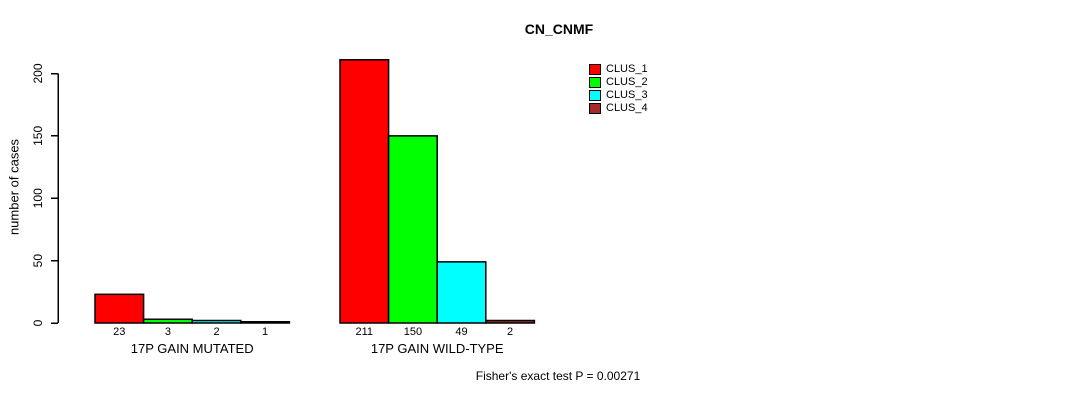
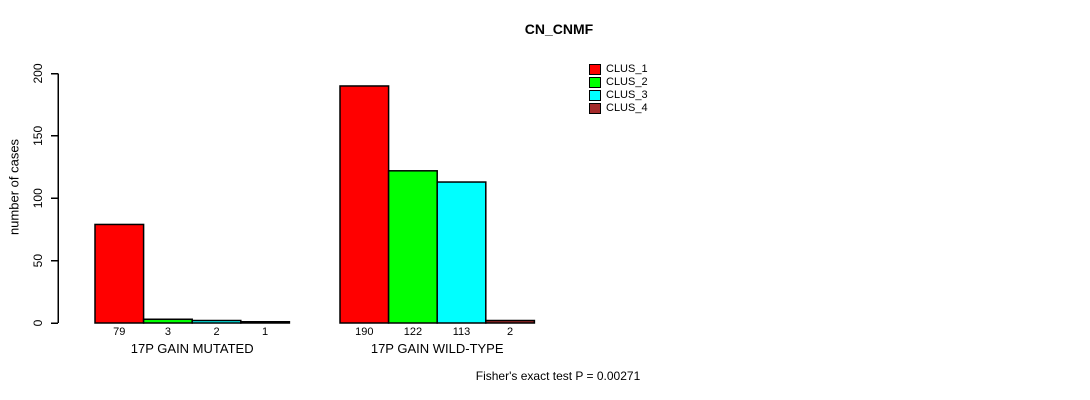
CLUS_1/17P GAIN MUTATED: 23 -> 79
CLUS_1/17P GAIN WILD-TYPE: 211 -> 190
CLUS_2/17P GAIN WILD-TYPE: 150 -> 122
CLUS_3/17P GAIN WILD-TYPE: 49 -> 113
